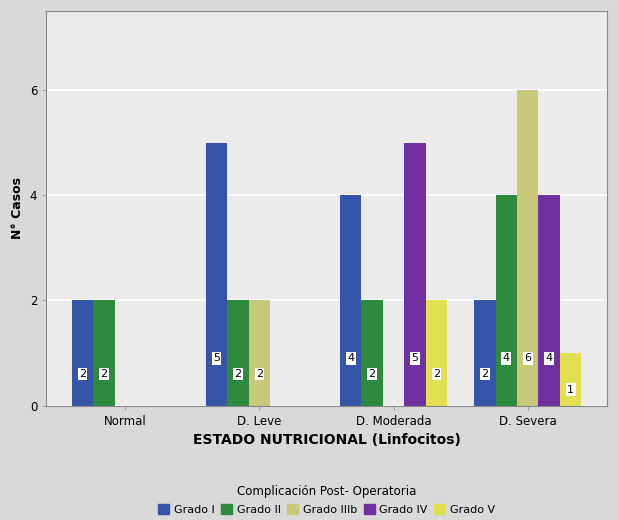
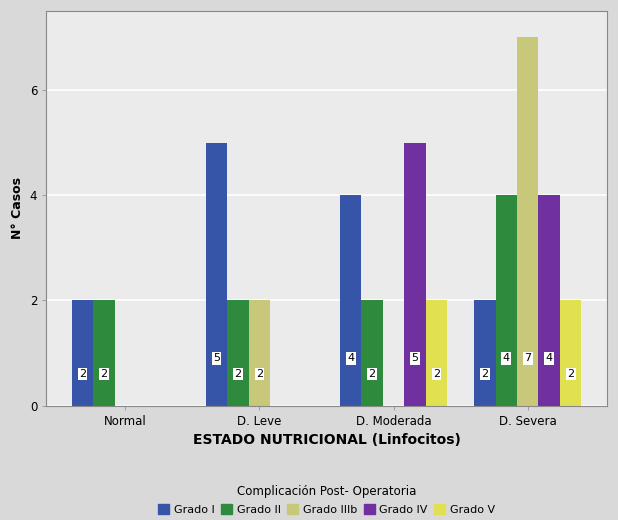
Grado IIIb/D. Severa: 6 -> 7
Grado V/D. Severa: 1 -> 2
